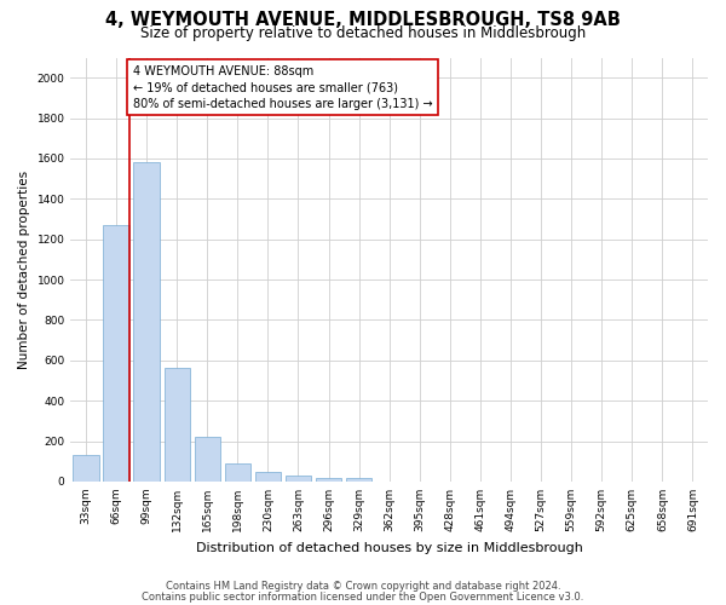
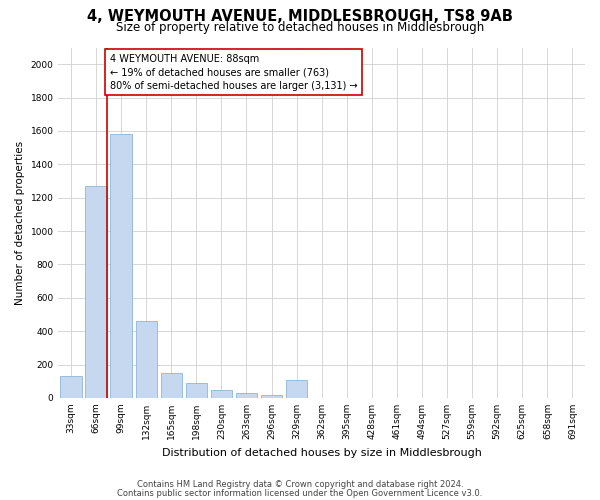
132sqm: 560 -> 460
165sqm: 220 -> 150
329sqm: 20 -> 110
